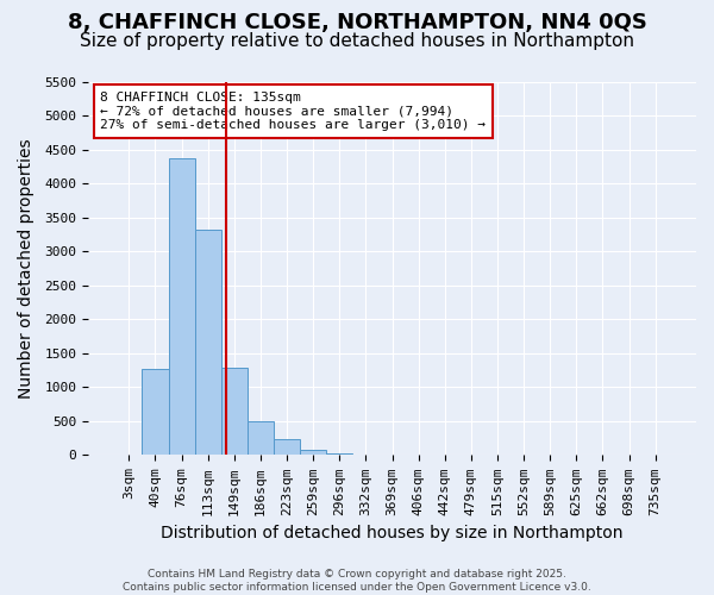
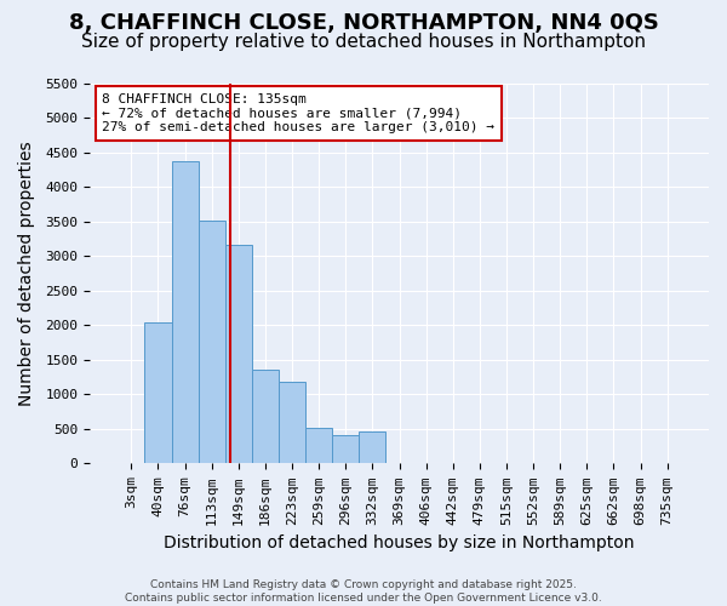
40sqm: 1270 -> 2040
113sqm: 3330 -> 3520
149sqm: 1290 -> 3160
186sqm: 500 -> 1360
223sqm: 230 -> 1180
259sqm: 80 -> 520
296sqm: 30 -> 420
332sqm: 0 -> 460
